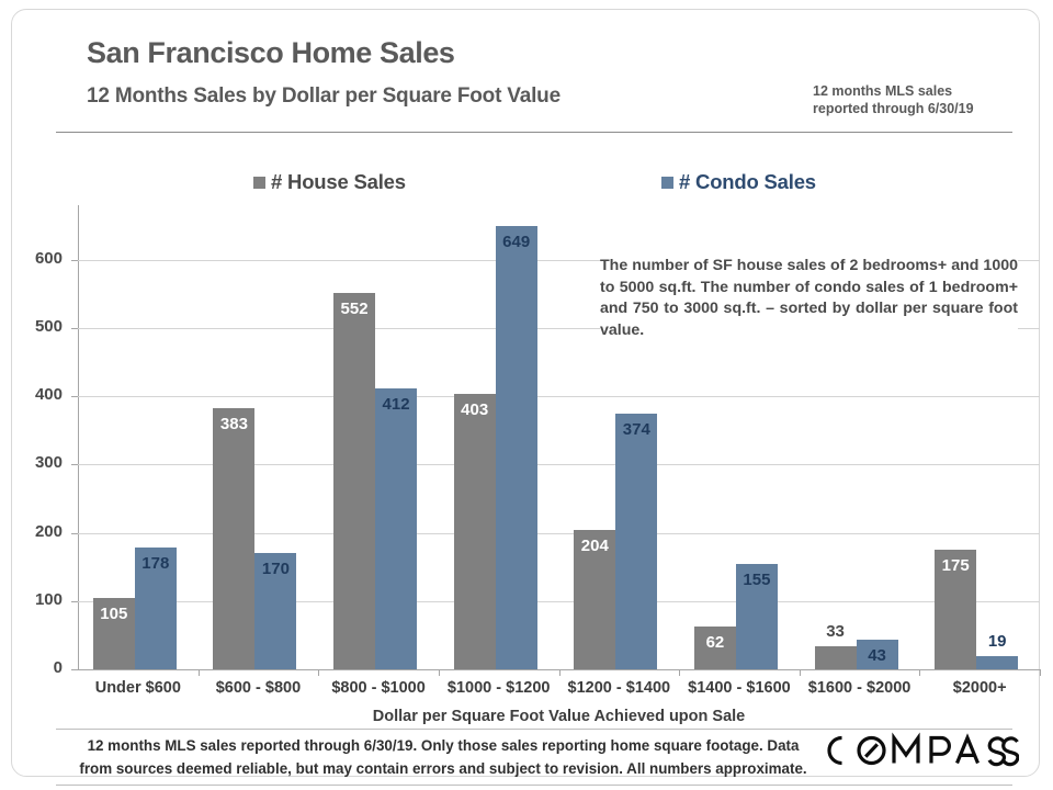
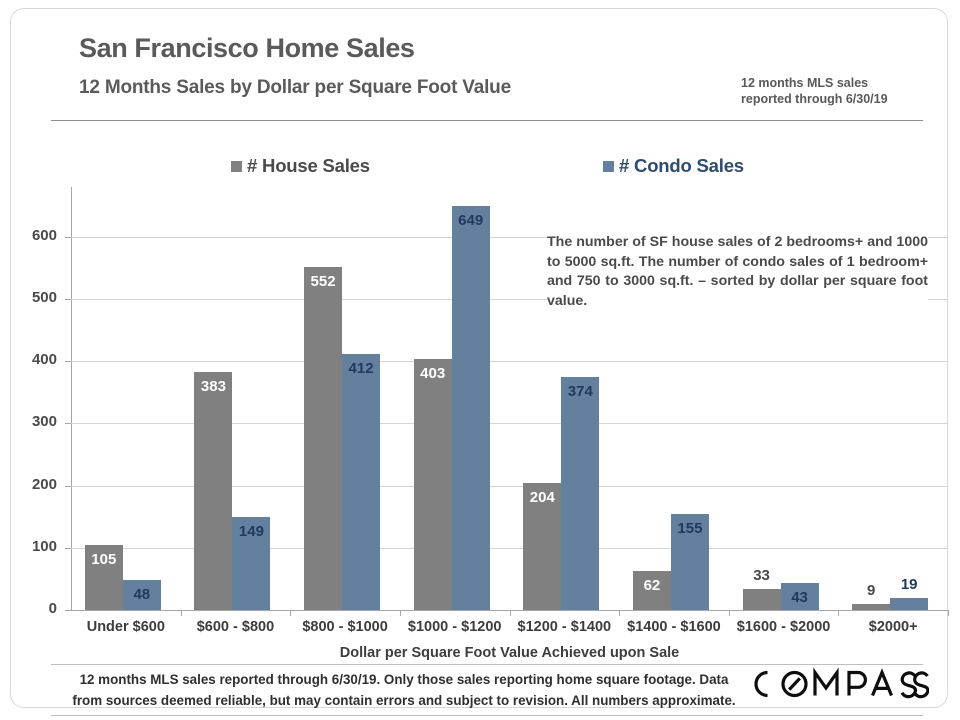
# Condo Sales/Under $600: 178 -> 48
# Condo Sales/$600 - $800: 170 -> 149
# House Sales/$2000+: 175 -> 9
